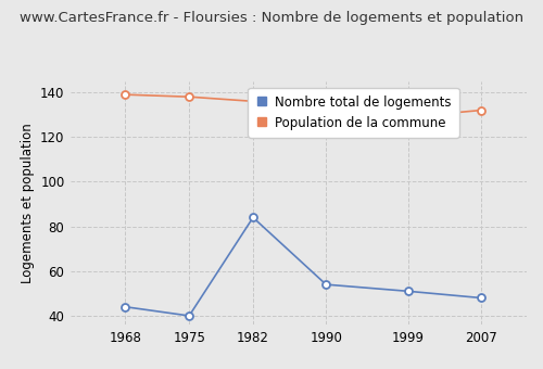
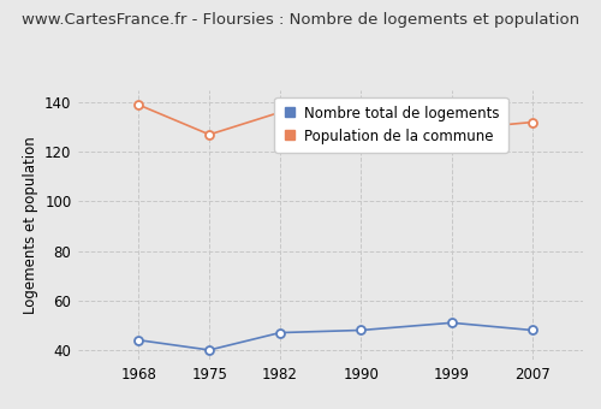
Population de la commune/1975: 138 -> 127
Nombre total de logements/1982: 84 -> 47
Nombre total de logements/1990: 54 -> 48
